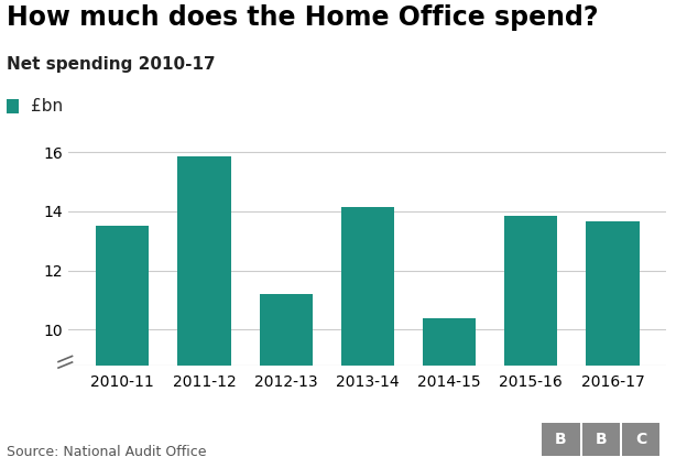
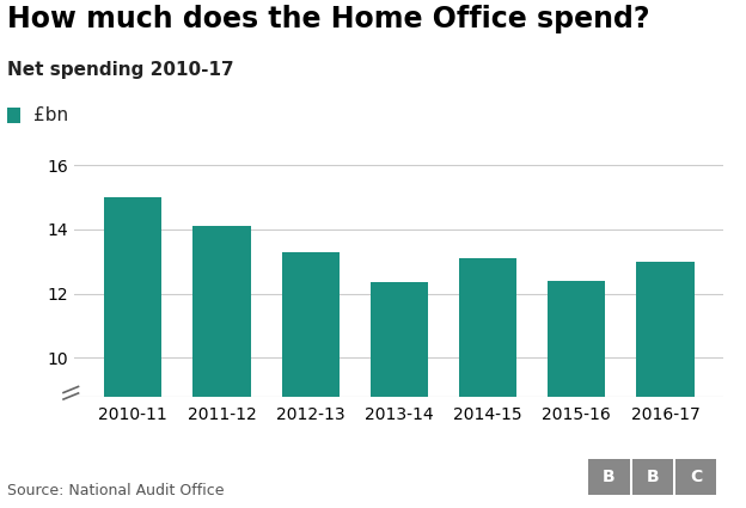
2010-11: 13.50 -> 15.00
2011-12: 15.85 -> 14.10
2012-13: 11.20 -> 13.30
2013-14: 14.15 -> 12.35
2014-15: 10.40 -> 13.10
2015-16: 13.85 -> 12.40
2016-17: 13.65 -> 13.00
